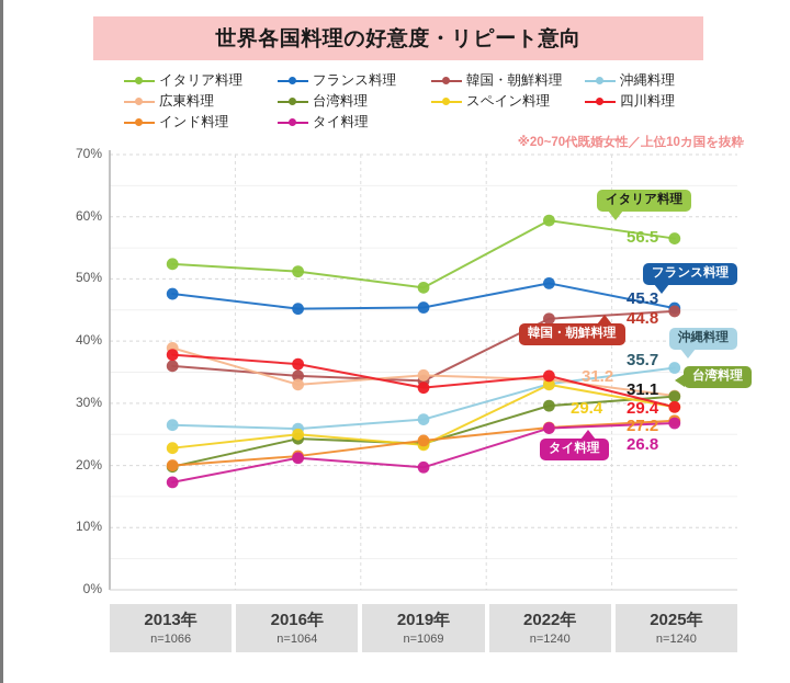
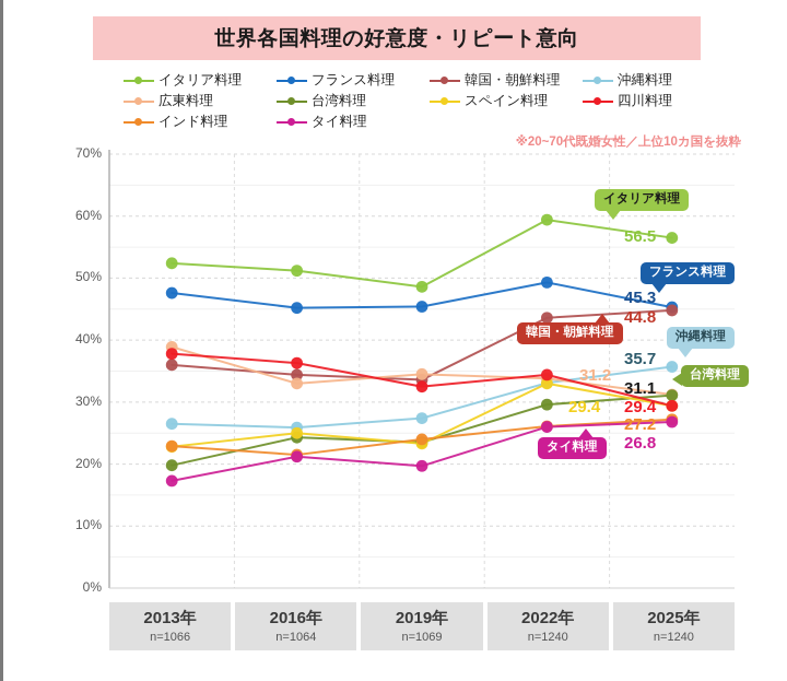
インド料理/2013年: 20% -> 23%
